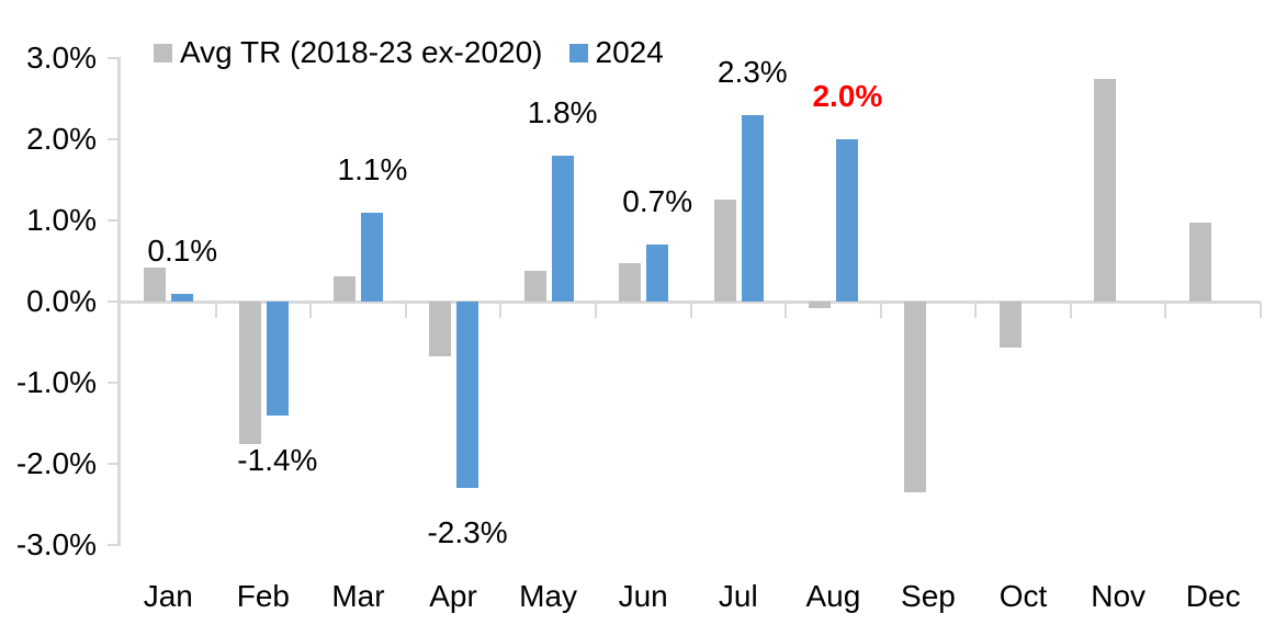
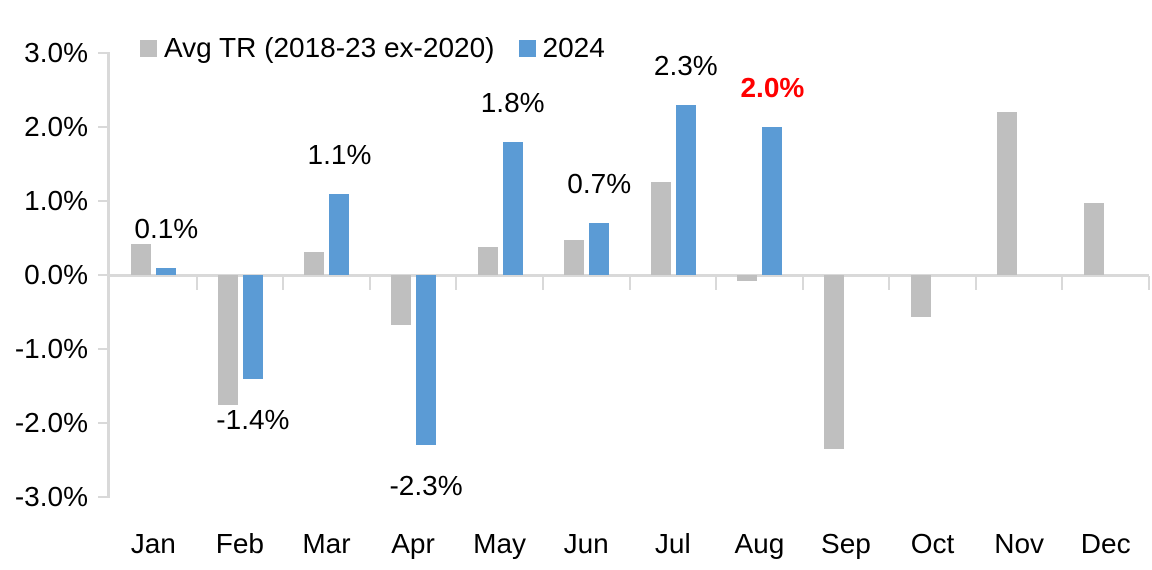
Avg TR (2018-23 ex-2020)/Nov: 2.8% -> 2.2%
